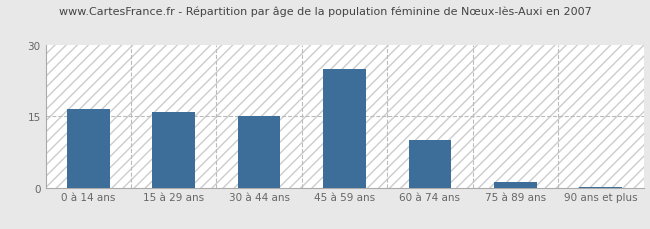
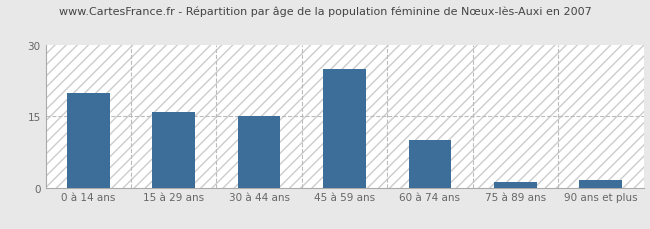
0 à 14 ans: 16.5 -> 20.0
90 ans et plus: 0.2 -> 1.5
